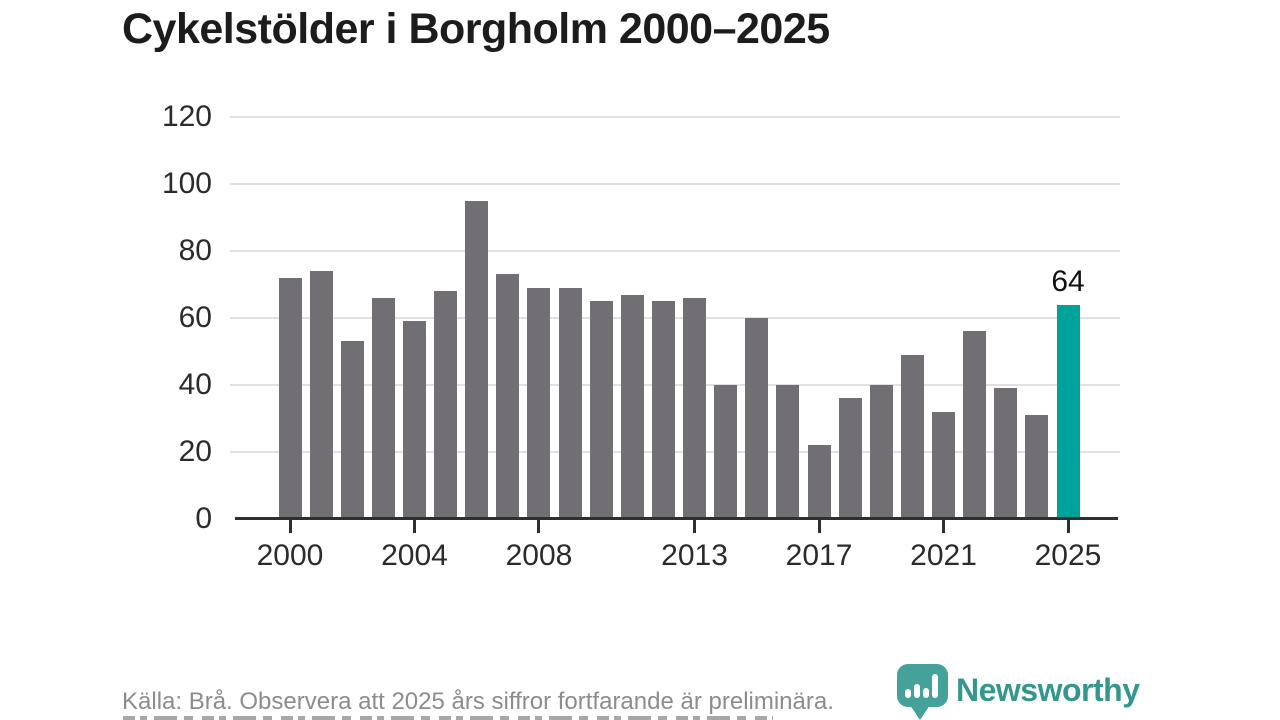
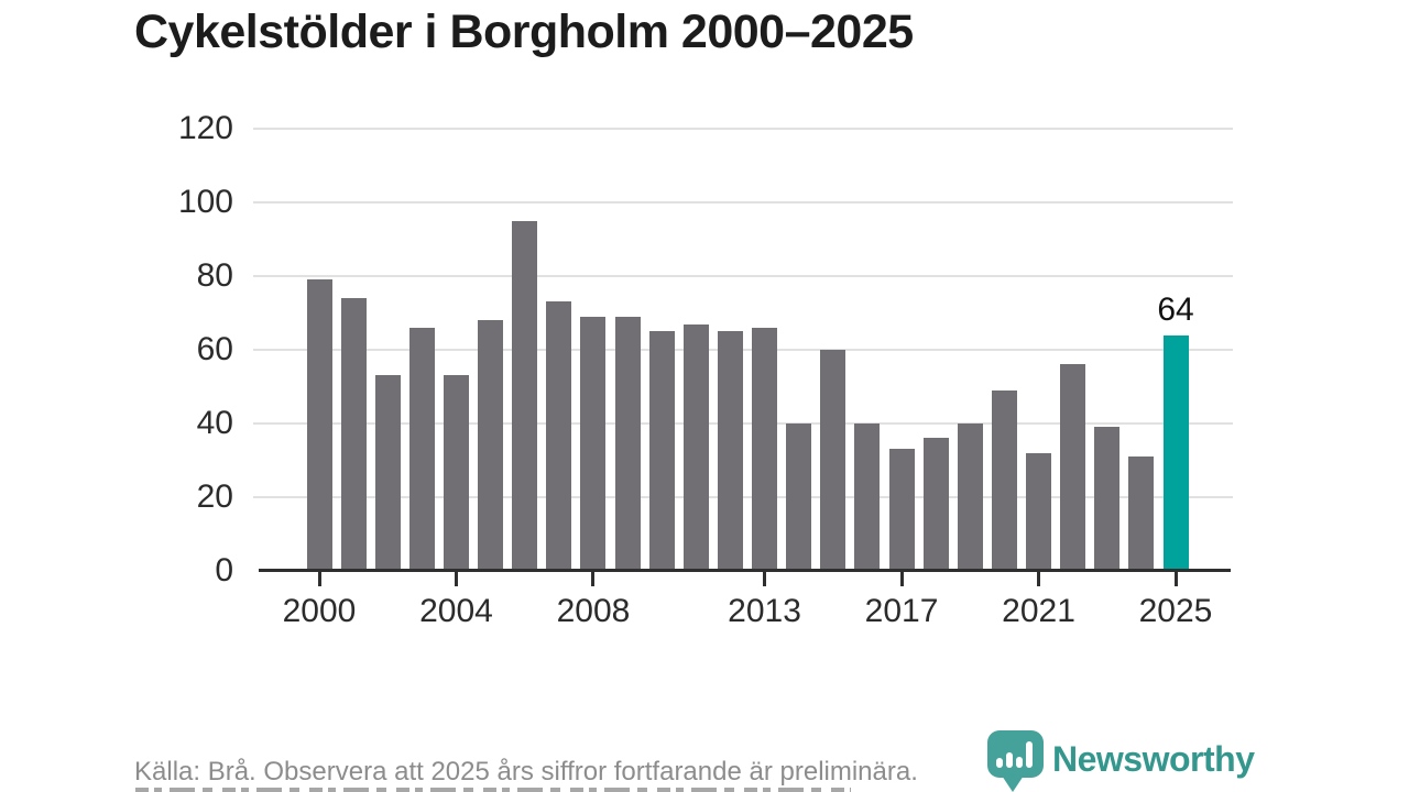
2000: 72 -> 79
2004: 59 -> 53
2017: 22 -> 33
